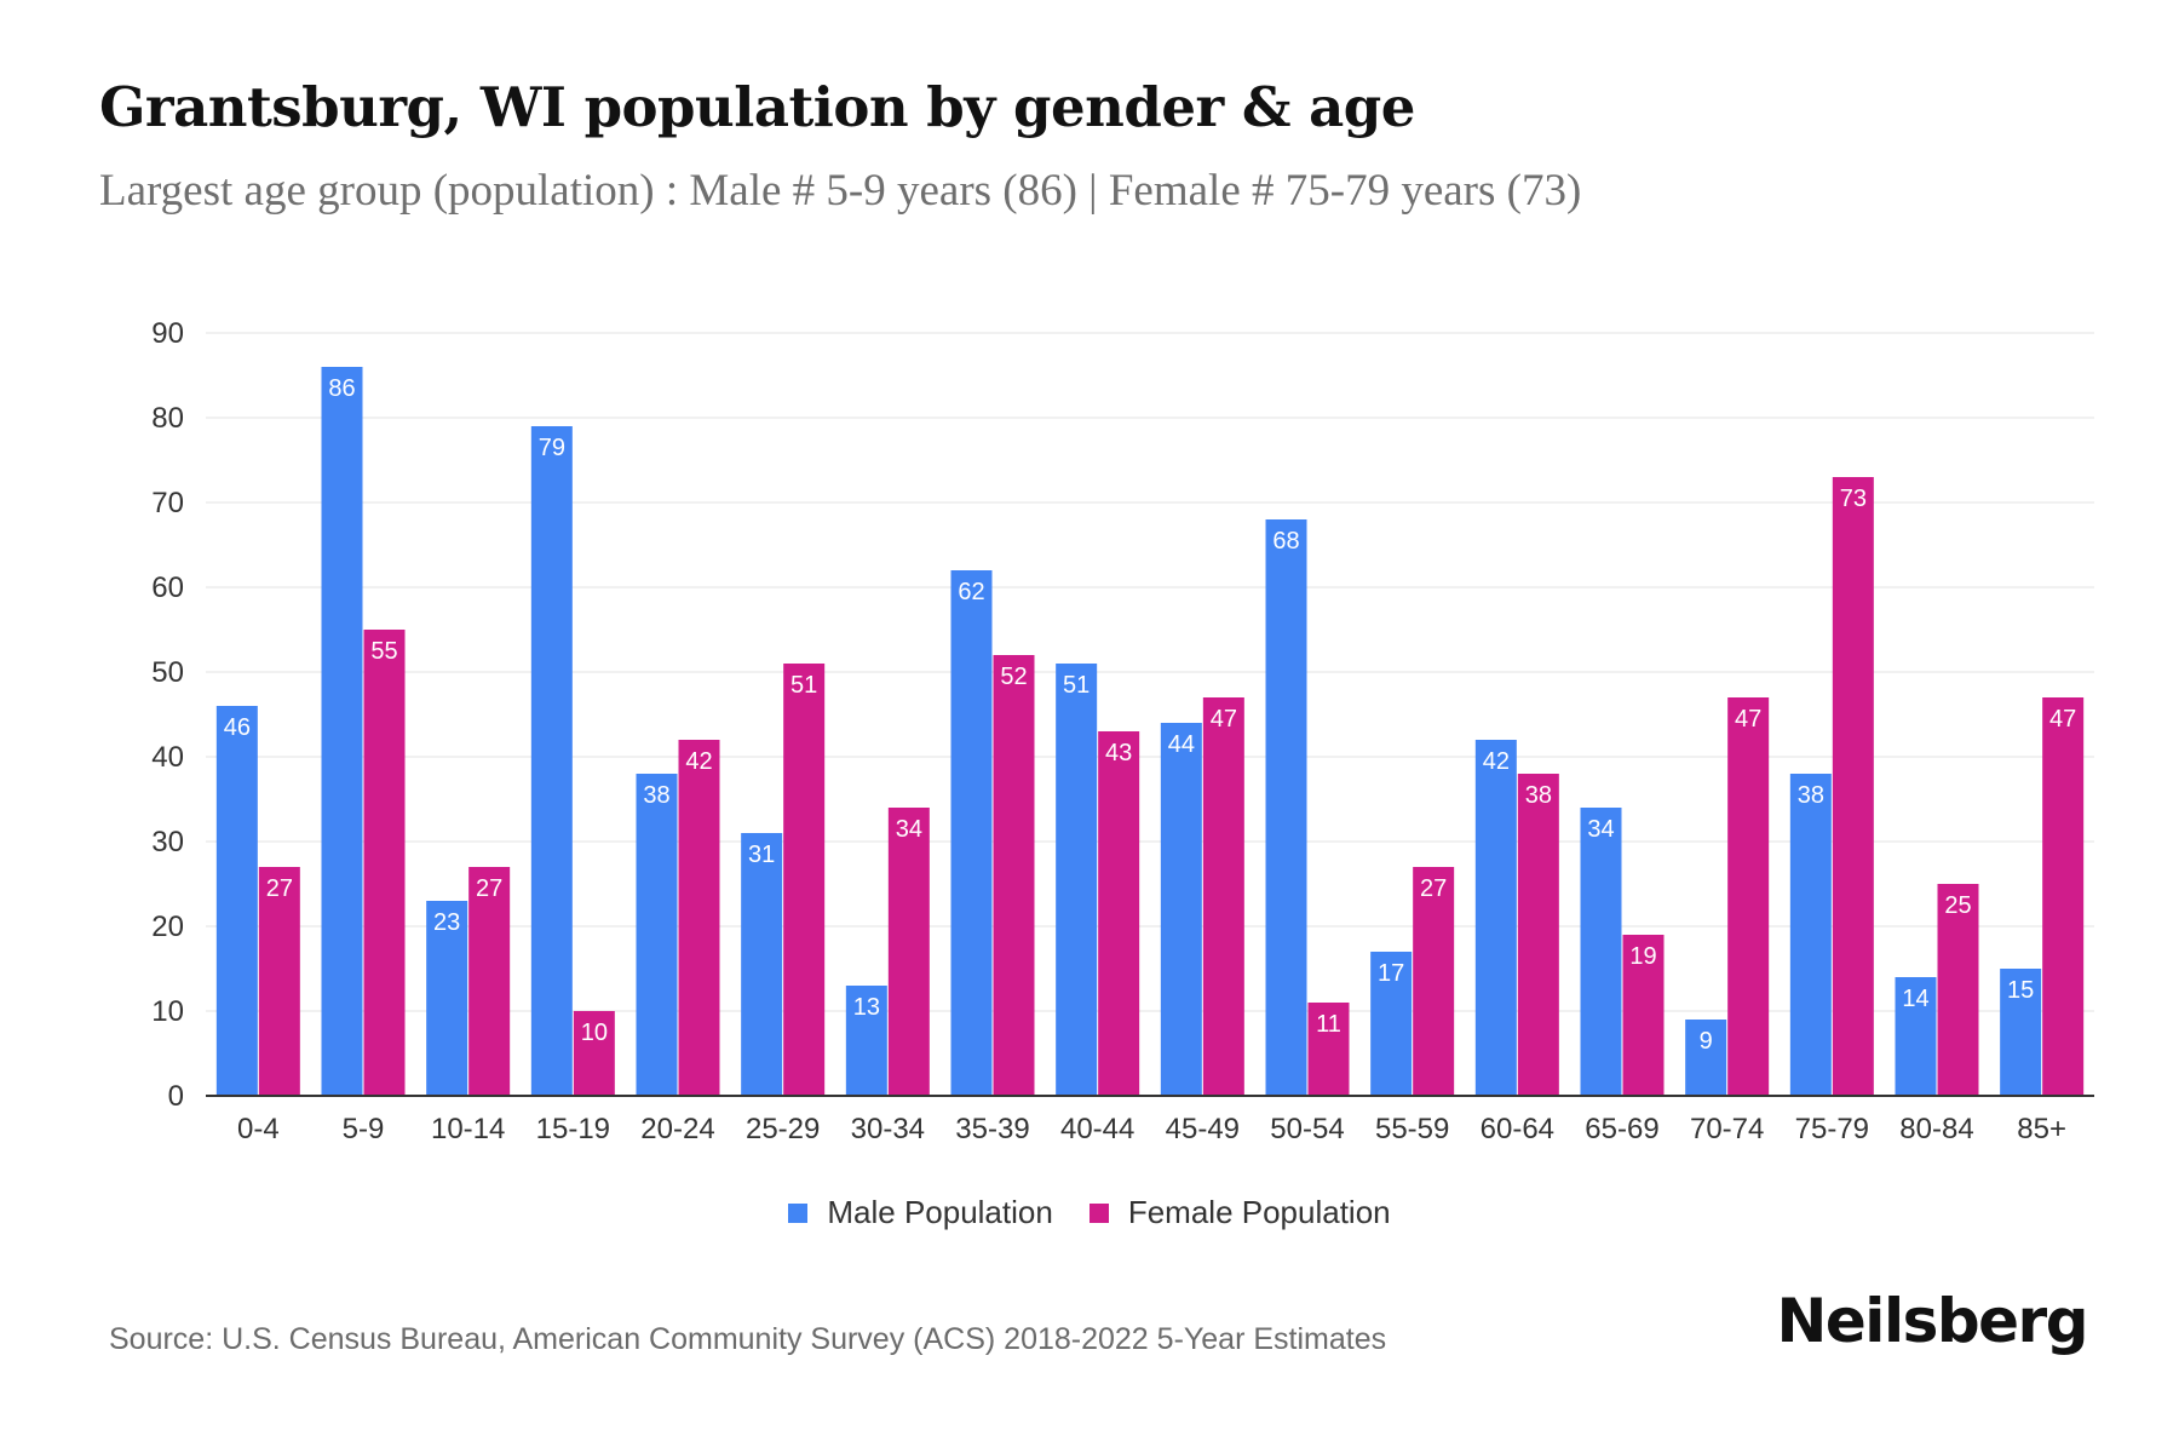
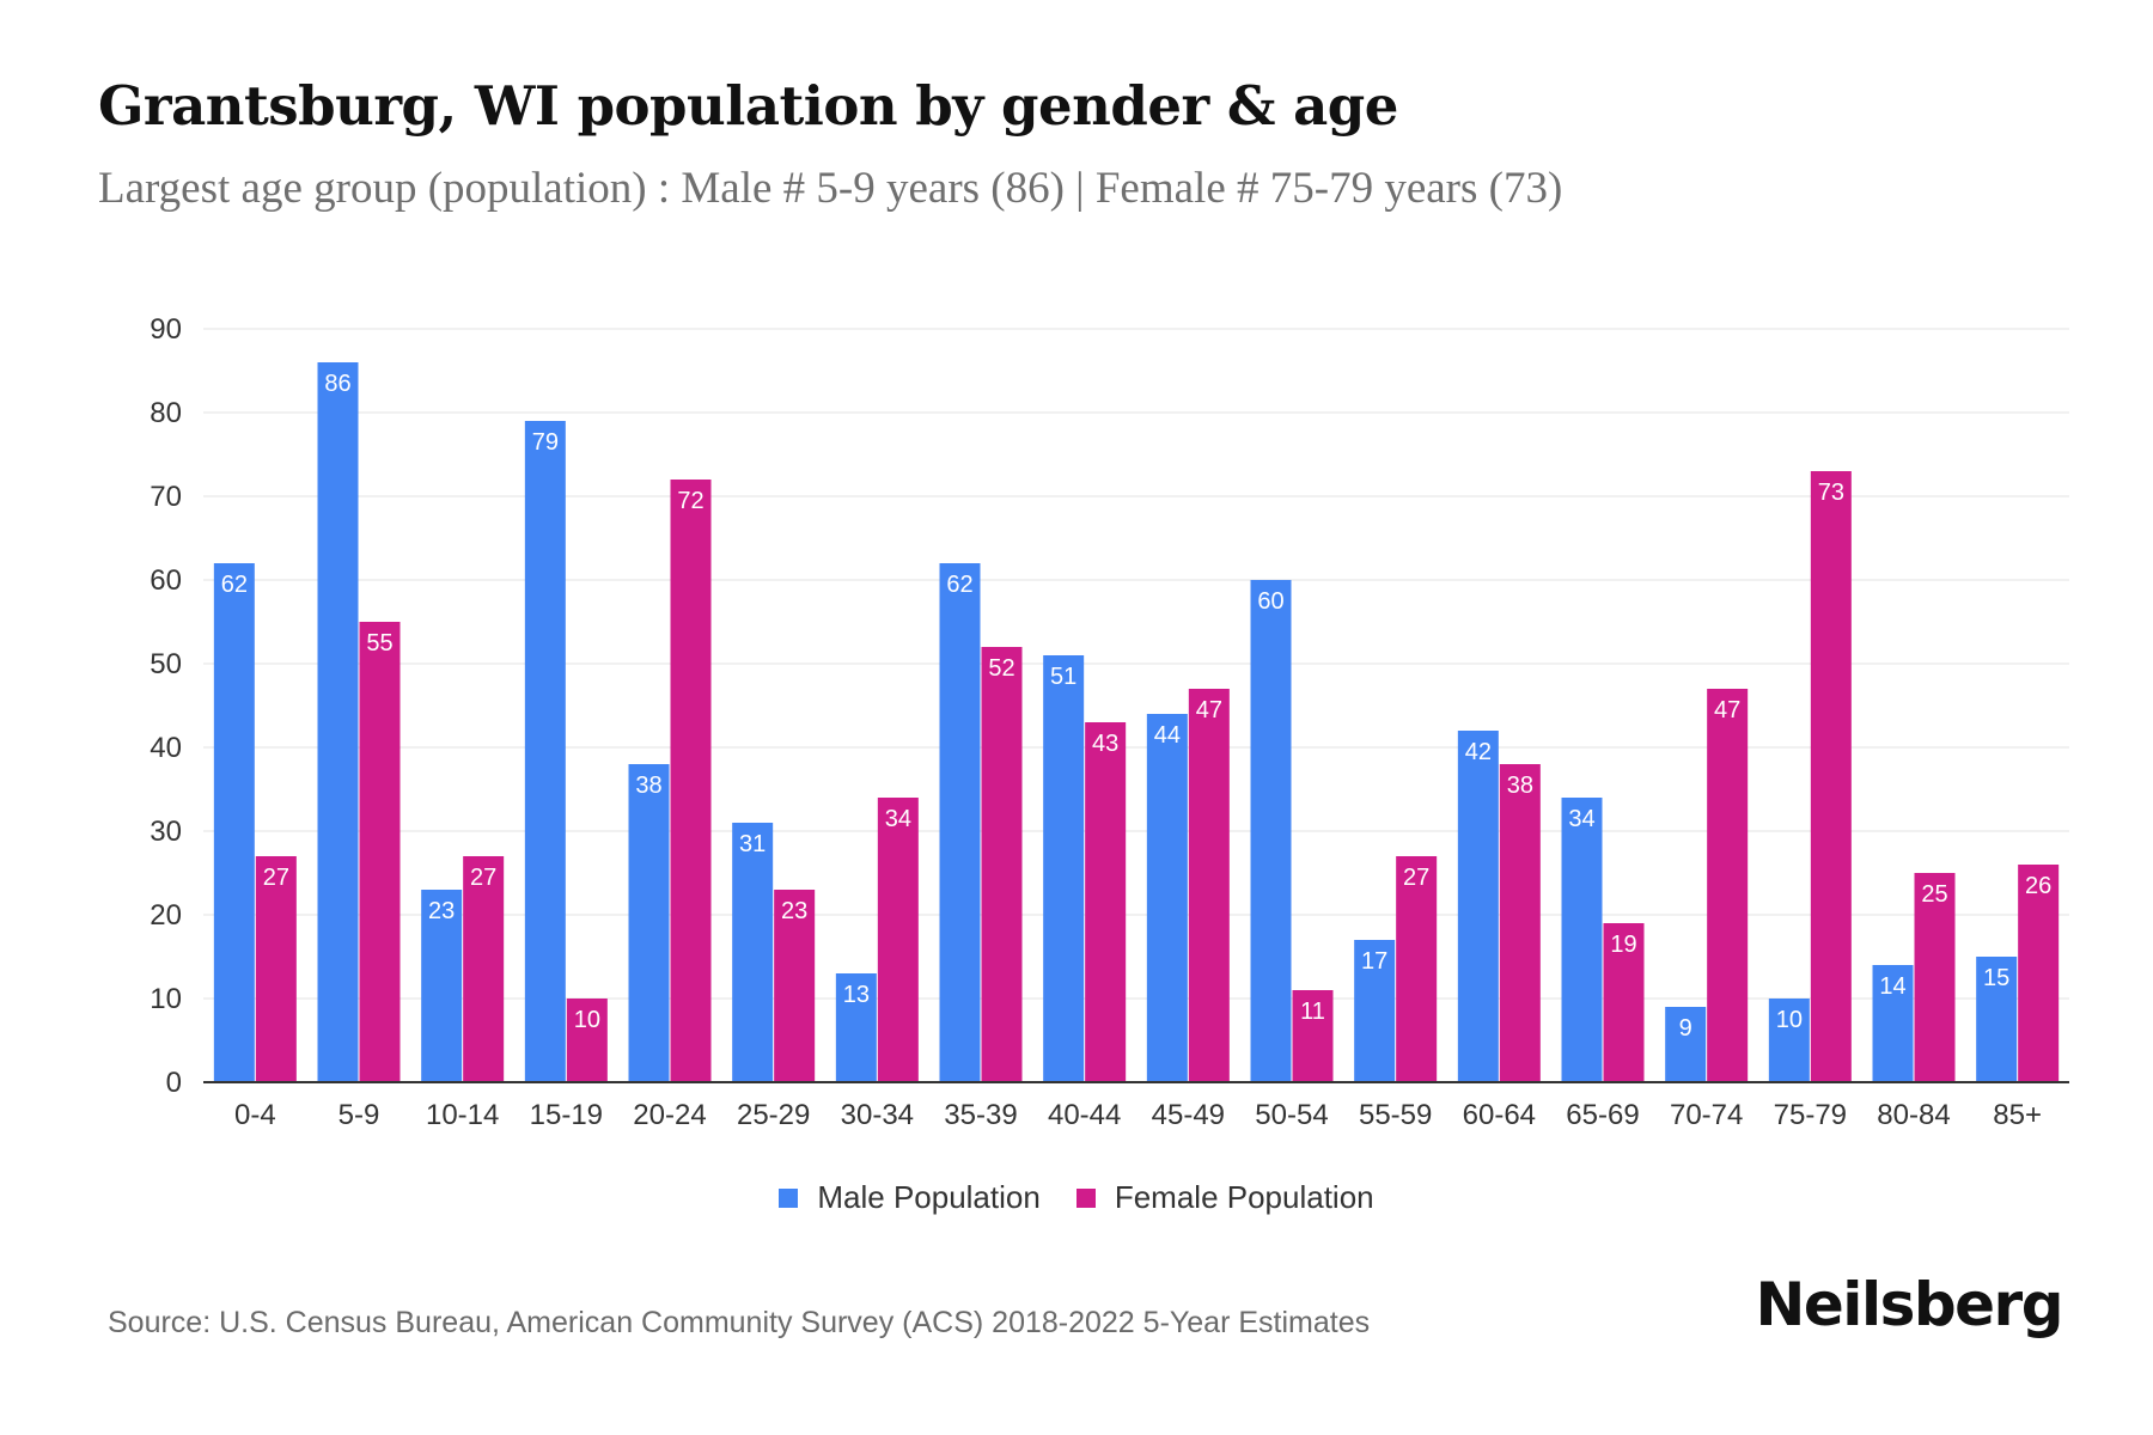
Male Population/0-4: 46 -> 62
Female Population/20-24: 42 -> 72
Female Population/25-29: 51 -> 23
Male Population/50-54: 68 -> 60
Male Population/75-79: 38 -> 10
Female Population/85+: 47 -> 26
